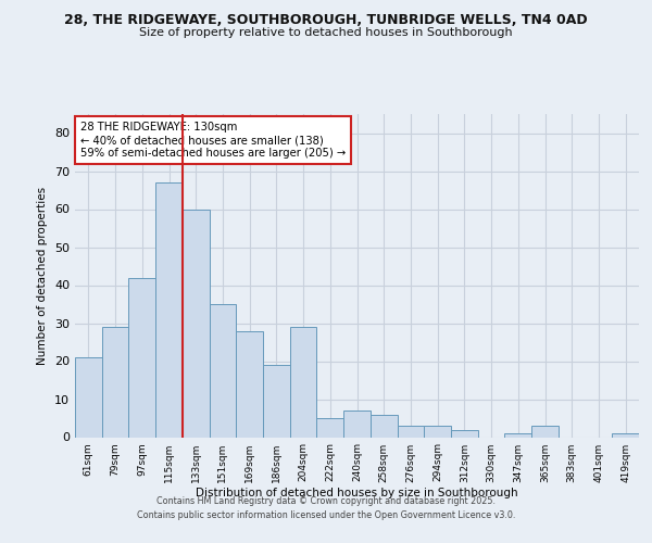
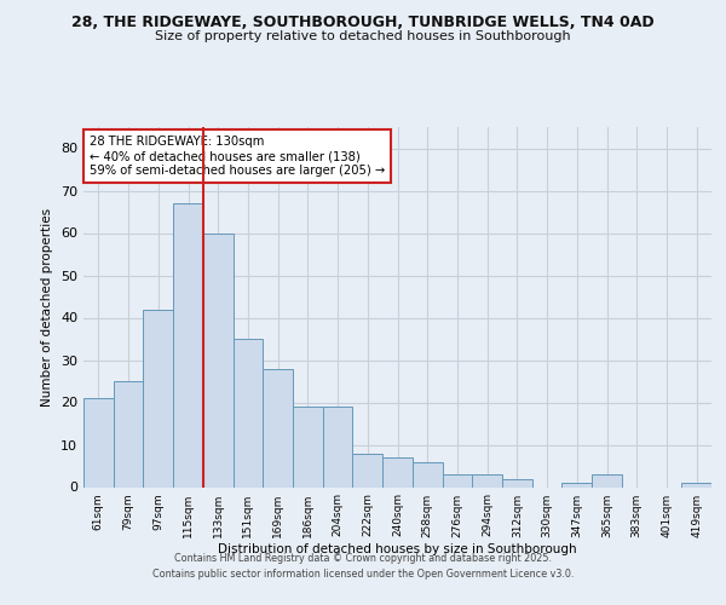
79sqm: 29 -> 25
204sqm: 29 -> 19
222sqm: 5 -> 8
